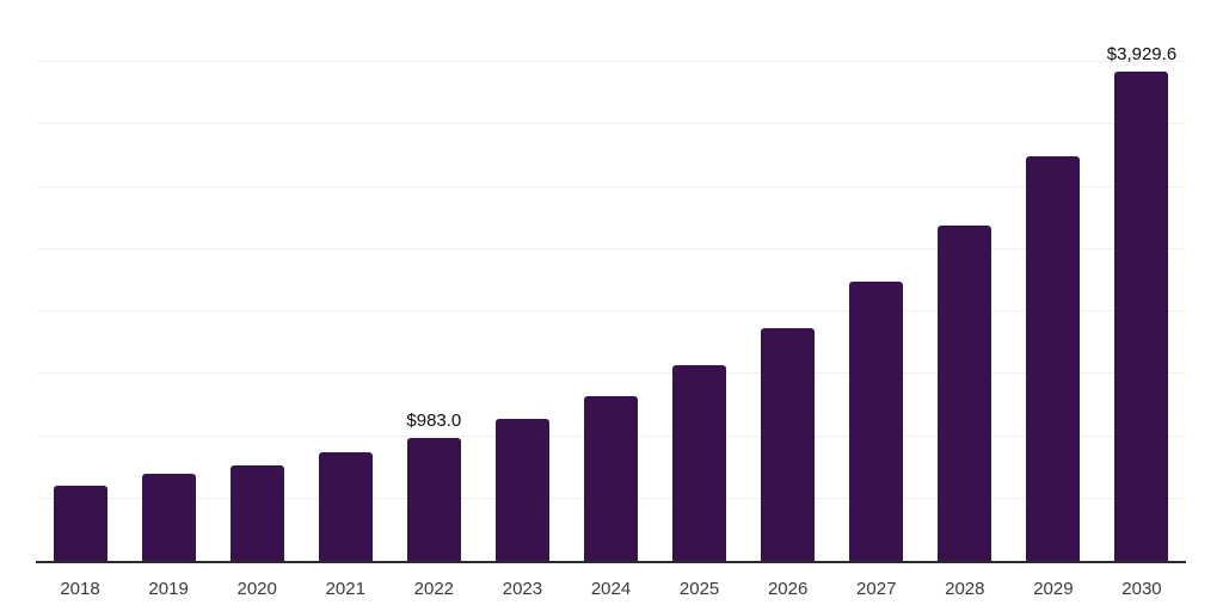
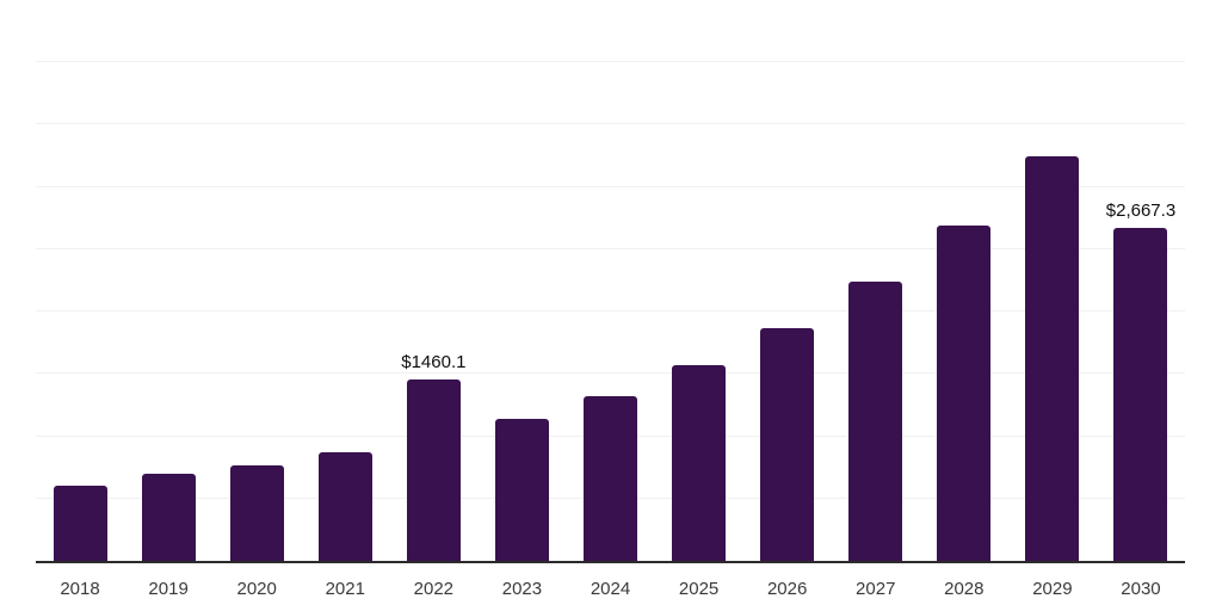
2022: $983.0 -> $1460.1
2030: $3,929.6 -> $2,667.3
